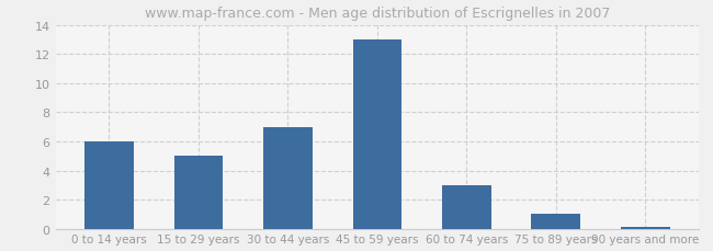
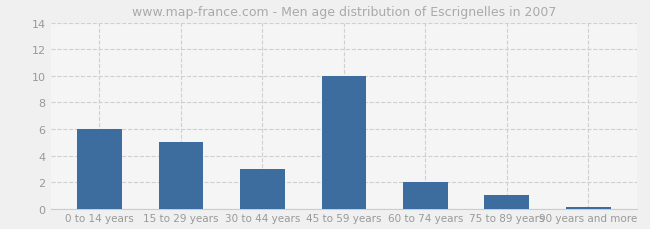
30 to 44 years: 7.0 -> 3.0
45 to 59 years: 13.0 -> 10.0
60 to 74 years: 3.0 -> 2.0
